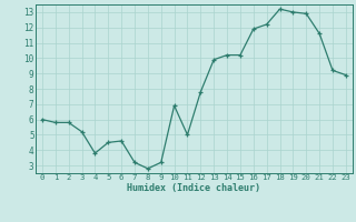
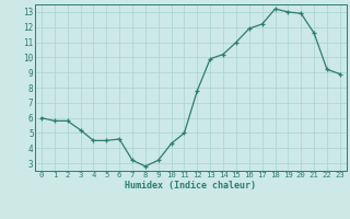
4: 3.8 -> 4.5
10: 6.9 -> 4.3
15: 10.2 -> 11.0
